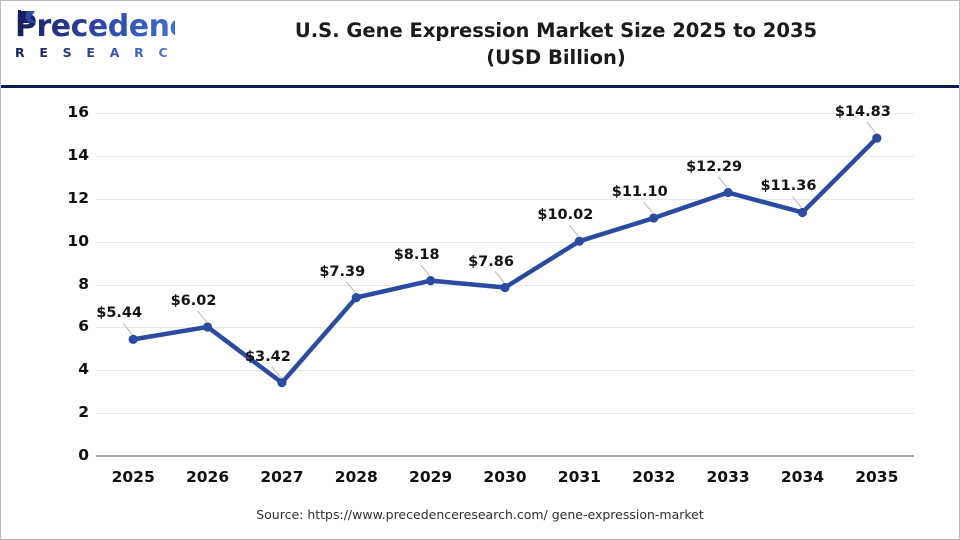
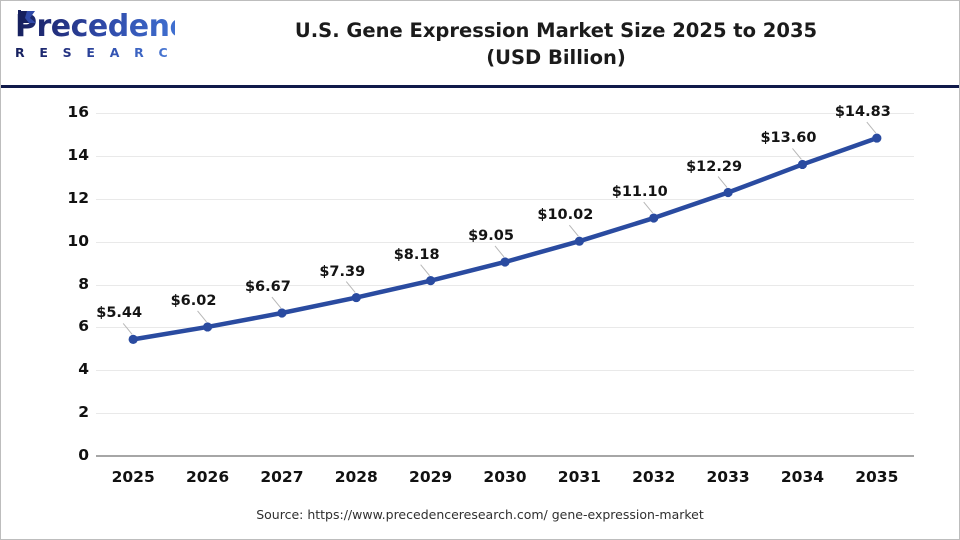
2027: $3.42 -> $6.67
2030: $7.86 -> $9.05
2034: $11.36 -> $13.60
